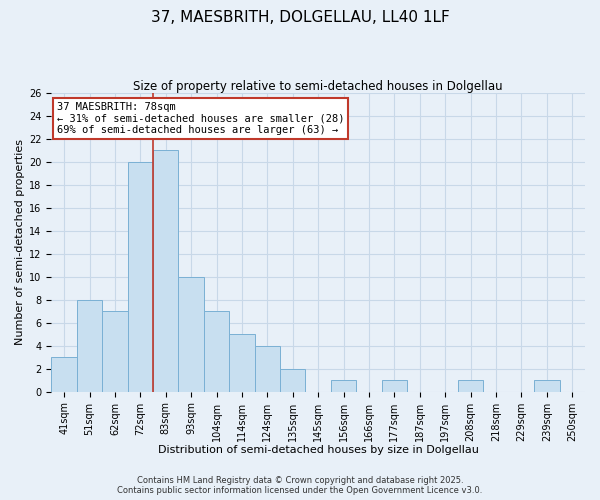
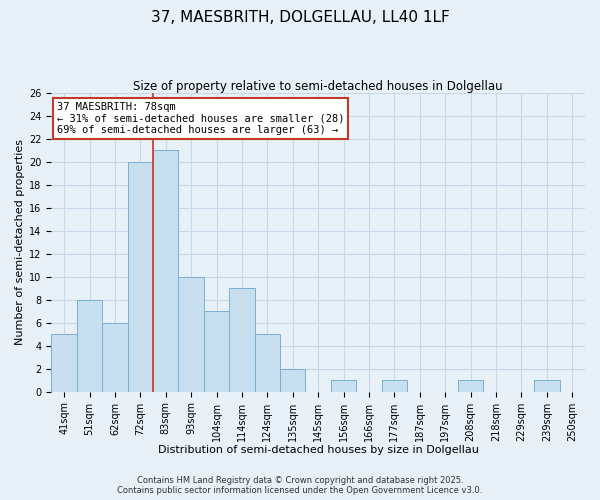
41sqm: 3 -> 5
62sqm: 7 -> 6
114sqm: 5 -> 9
124sqm: 4 -> 5
